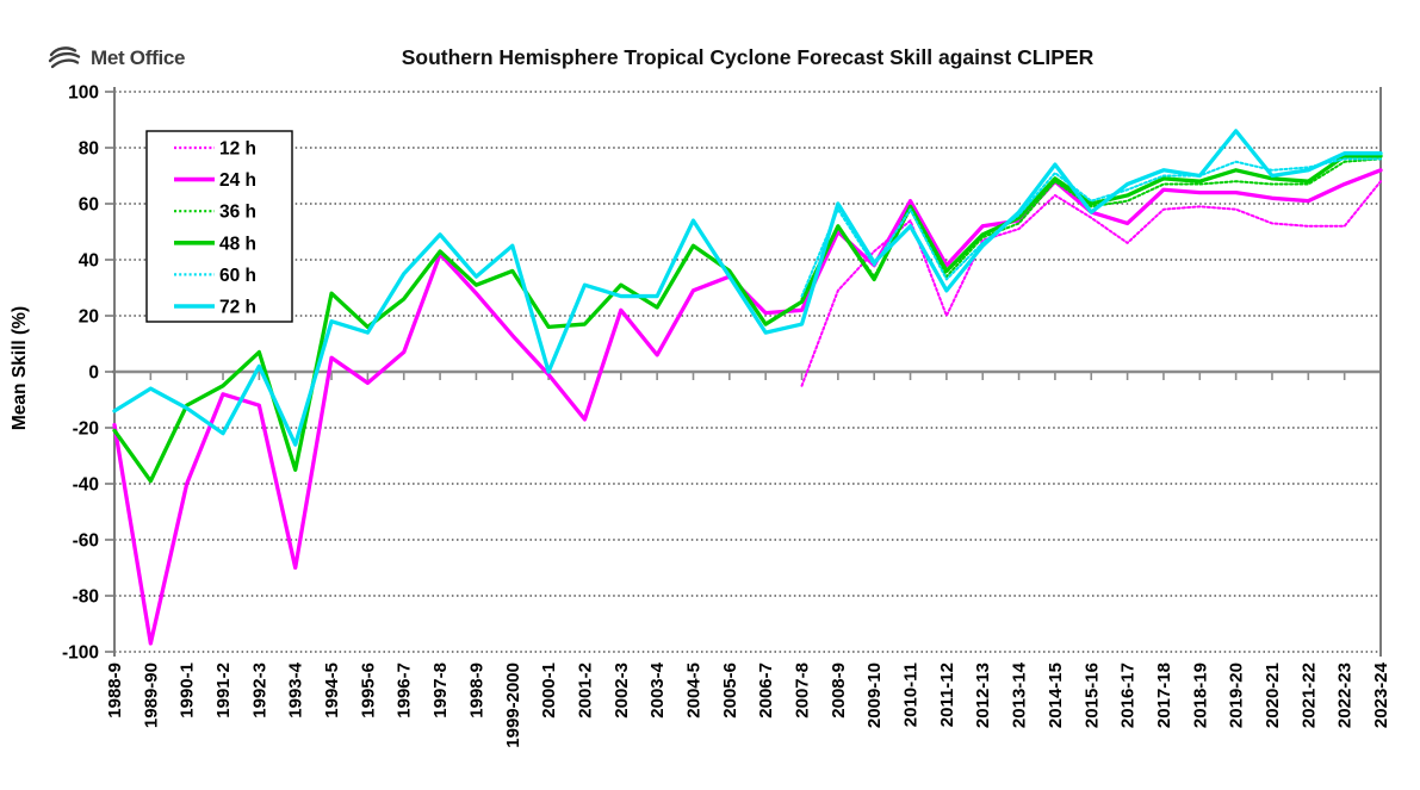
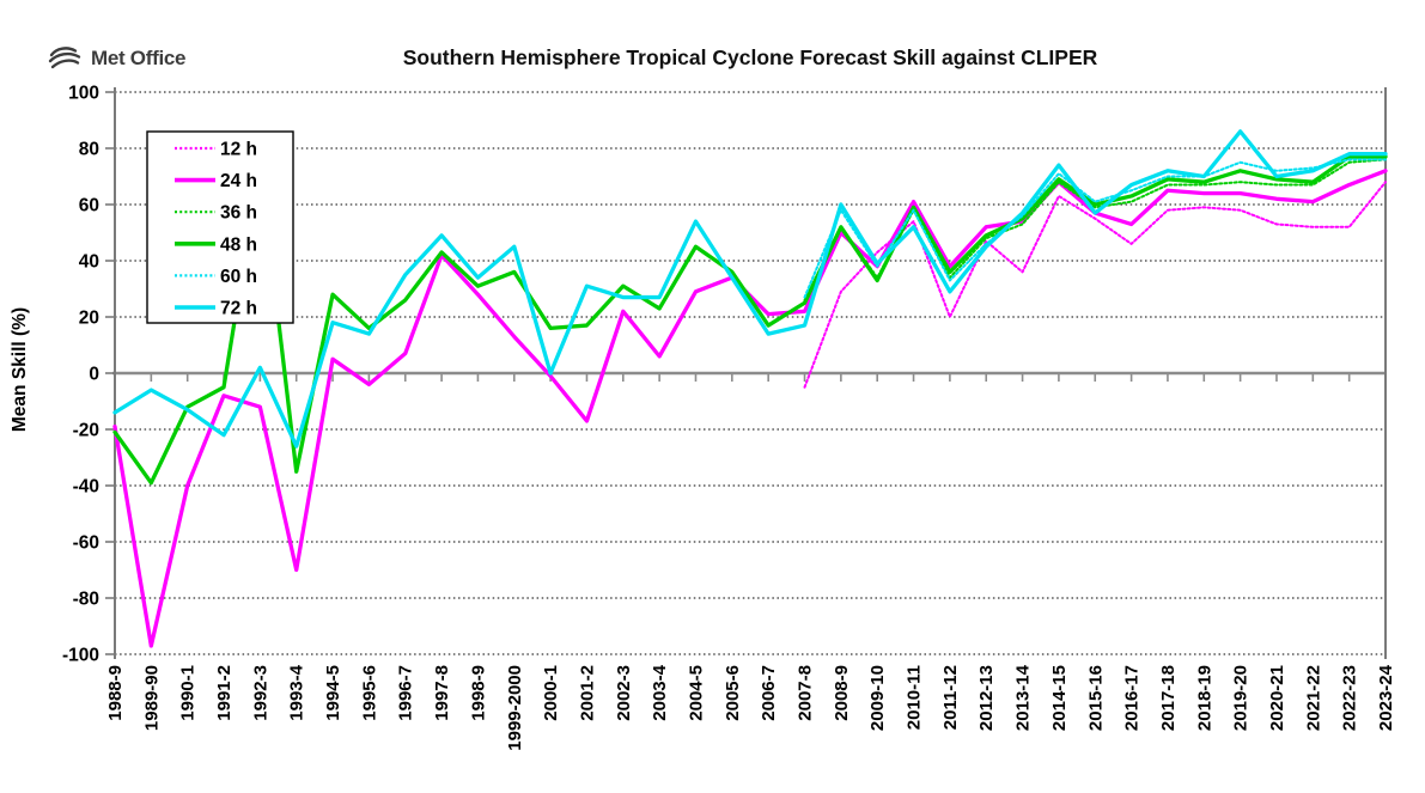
48 h/1992-3: 7 -> 74
12 h/2013-14: 51 -> 36
